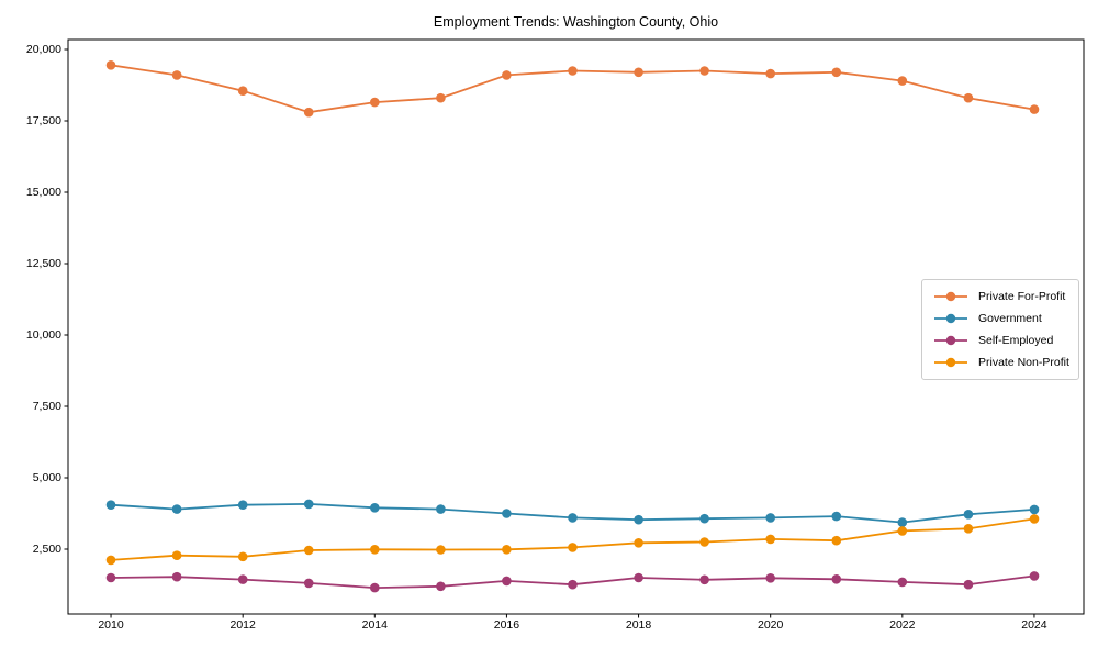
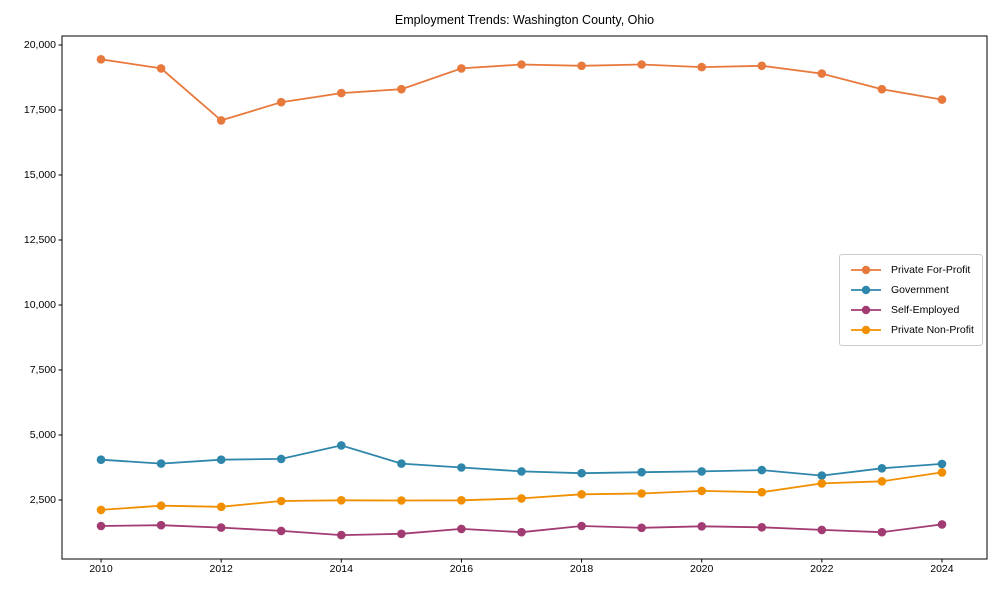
Private For-Profit/2012: 18600 -> 17100
Government/2014: 4000 -> 4600
